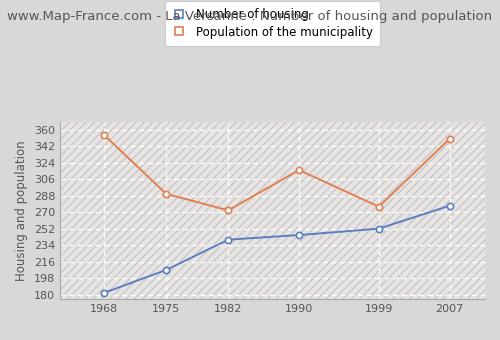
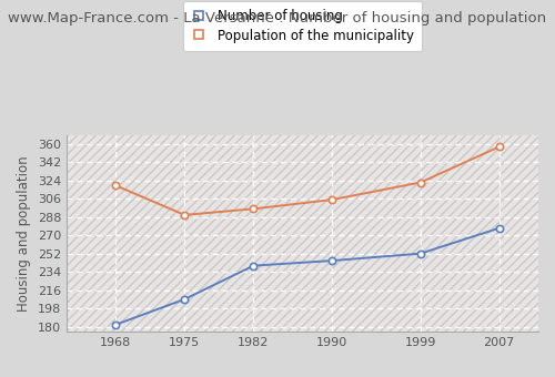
Population of the municipality/1968: 354 -> 319
Population of the municipality/1982: 272 -> 296
Population of the municipality/1990: 316 -> 305
Population of the municipality/1999: 276 -> 322
Population of the municipality/2007: 350 -> 357
